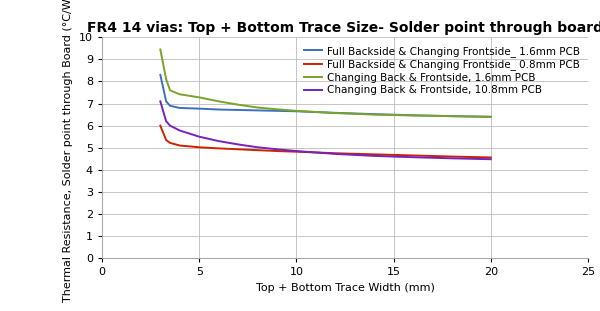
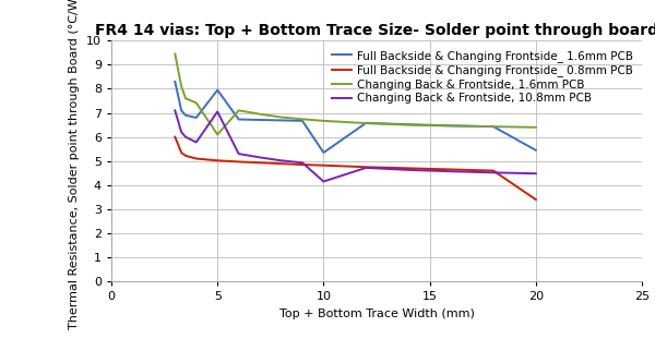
Full Backside & Changing Frontside_ 1.6mm PCB/5: 6.77 -> 7.95
Changing Back & Frontside, 1.6mm PCB/5: 7.28 -> 6.10
Changing Back & Frontside, 10.8mm PCB/5: 5.50 -> 7.05
Full Backside & Changing Frontside_ 1.6mm PCB/10: 6.65 -> 5.35
Changing Back & Frontside, 10.8mm PCB/10: 4.85 -> 4.15
Full Backside & Changing Frontside_ 1.6mm PCB/20: 6.40 -> 5.45
Full Backside & Changing Frontside_ 0.8mm PCB/20: 4.56 -> 3.40
